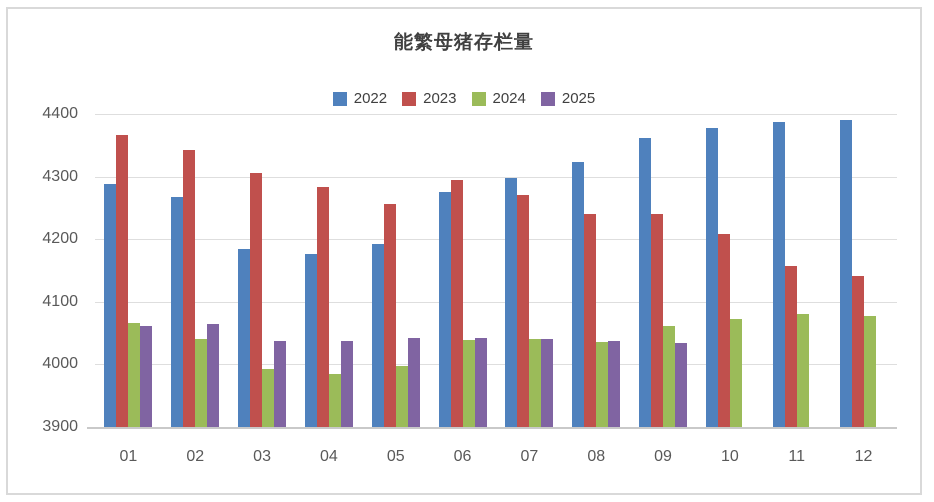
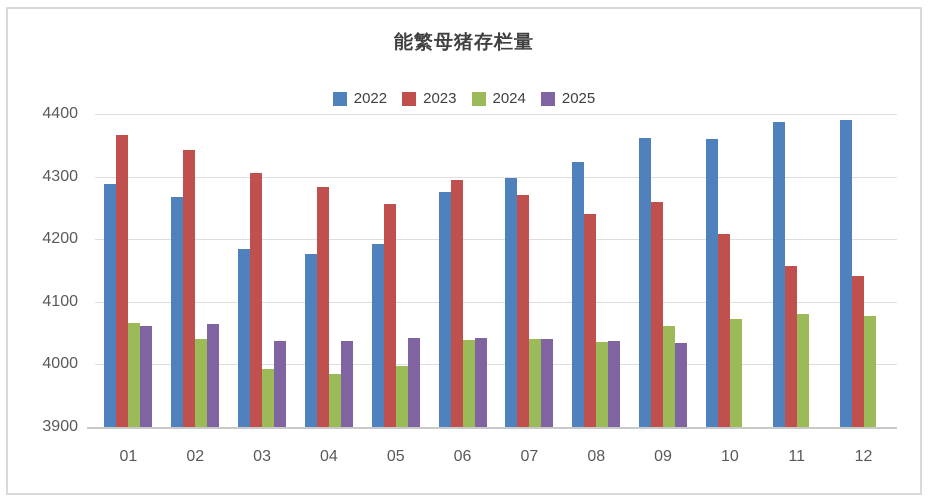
2023/09: 4240 -> 4260
2022/10: 4380 -> 4360
